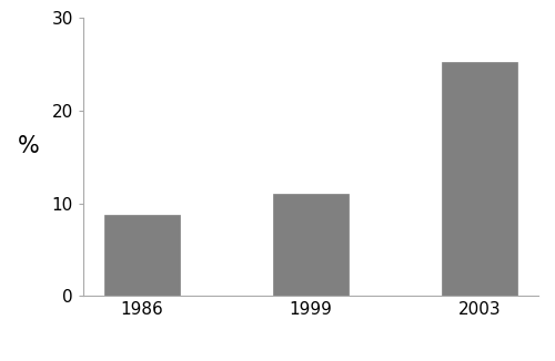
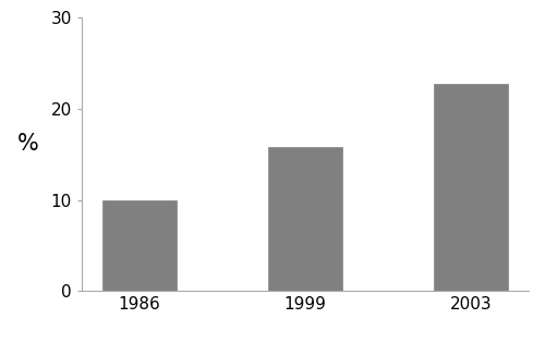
1986: 8.8 -> 10.0
1999: 11.0 -> 15.8
2003: 25.3 -> 22.8
